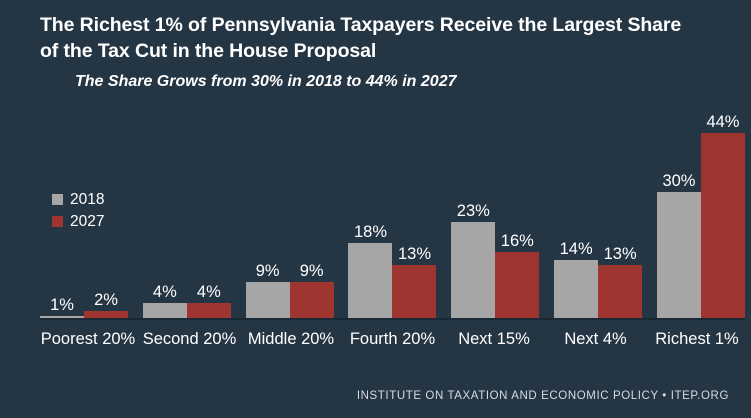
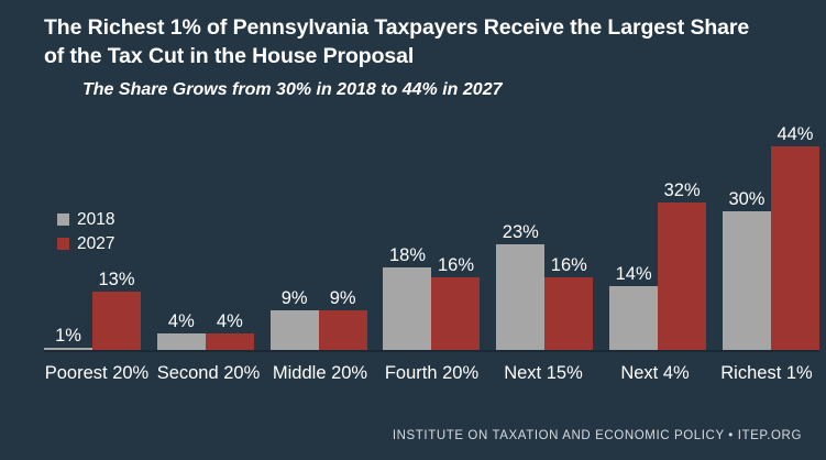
2027/Poorest 20%: 2% -> 13%
2027/Fourth 20%: 13% -> 16%
2027/Next 4%: 13% -> 32%
